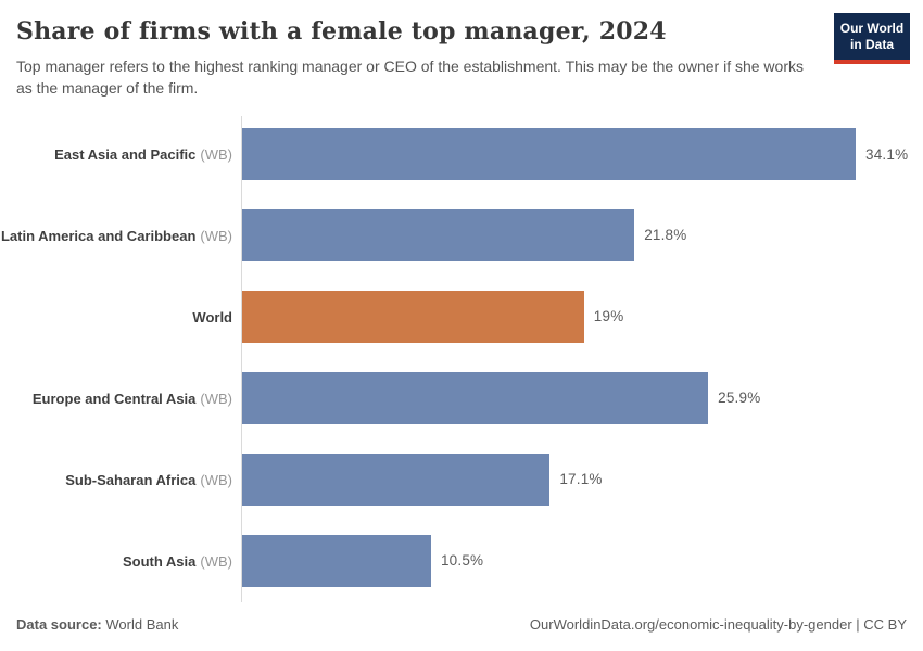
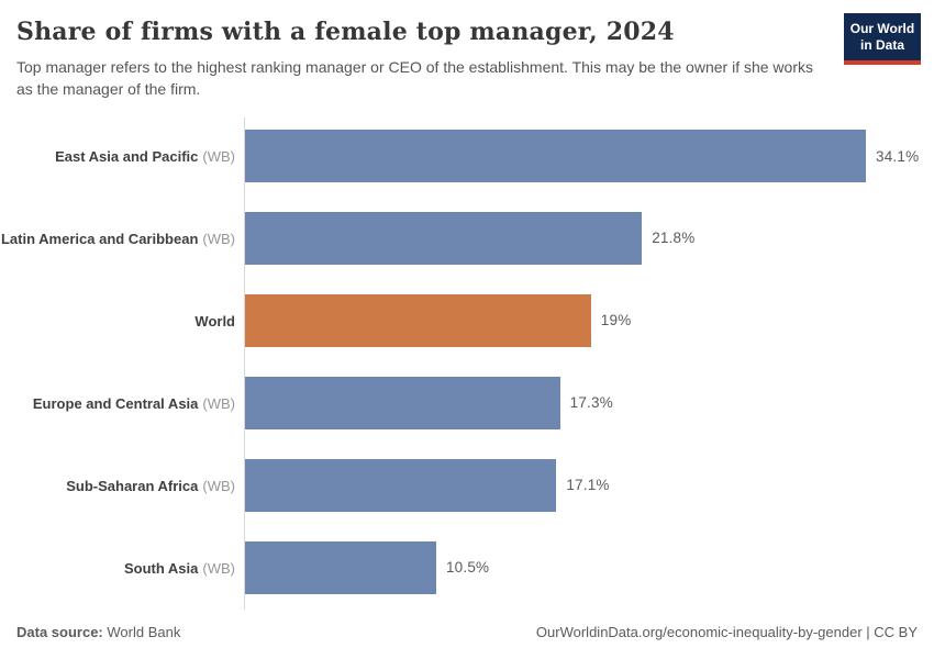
Europe and Central Asia: 25.9% -> 17.3%
